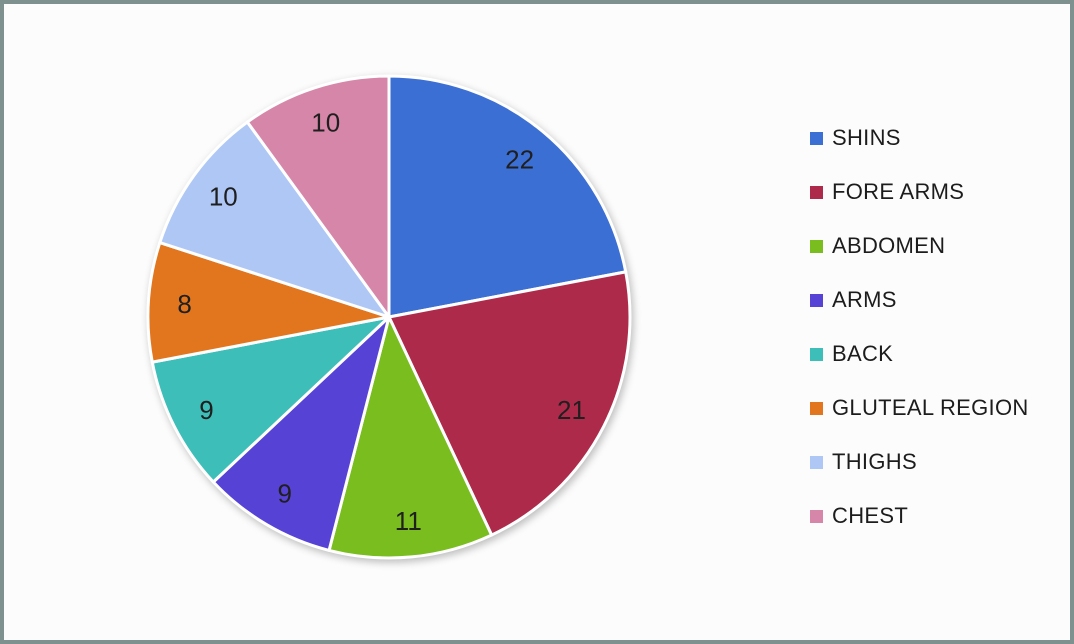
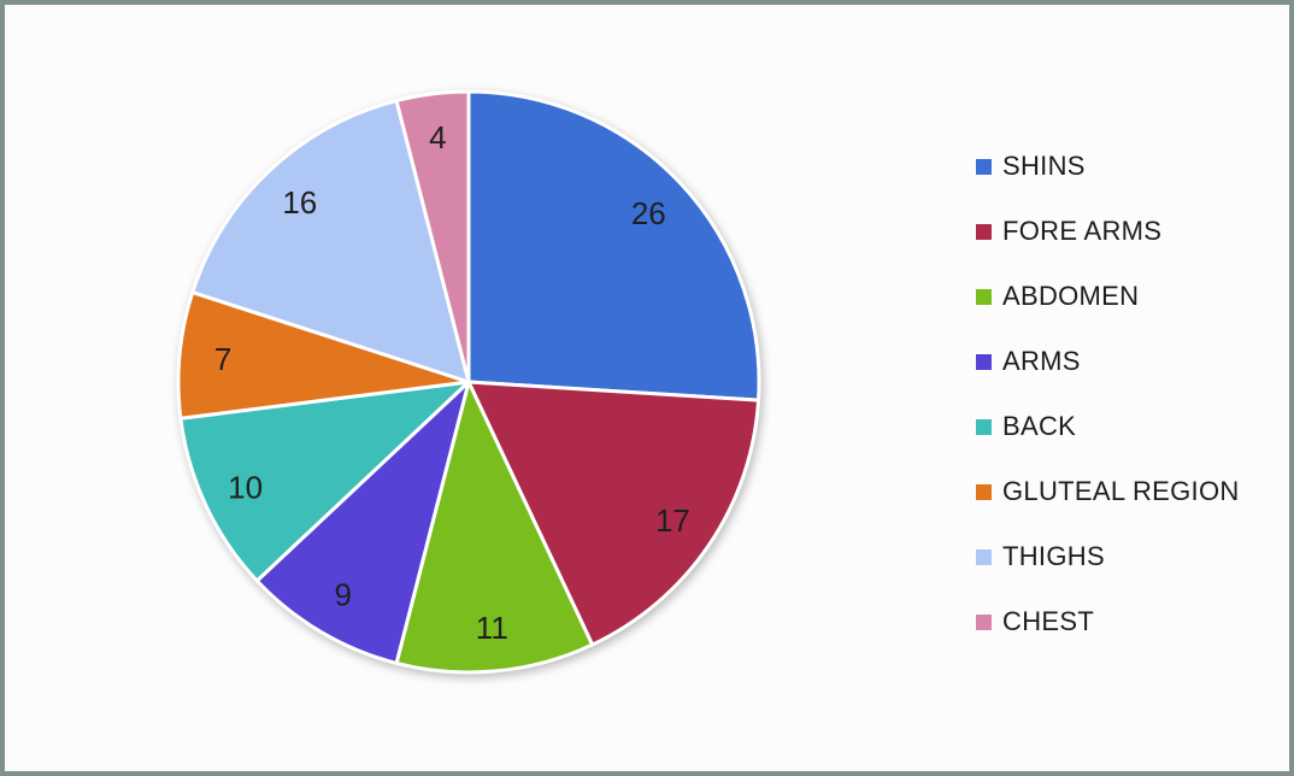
SHINS: 22 -> 26
FORE ARMS: 21 -> 17
BACK: 9 -> 10
GLUTEAL REGION: 8 -> 7
THIGHS: 10 -> 16
CHEST: 10 -> 4
